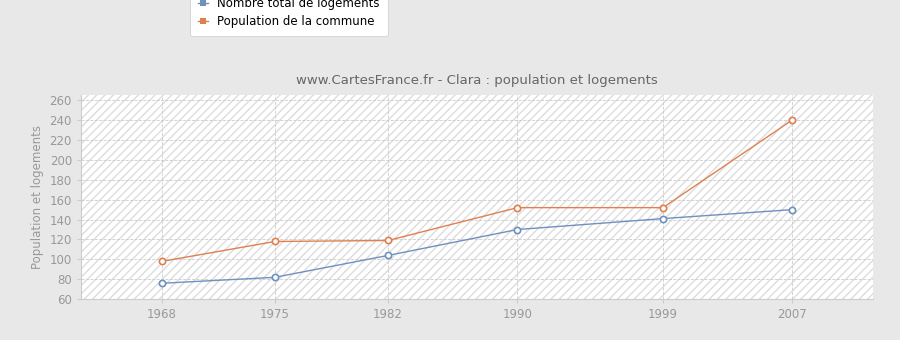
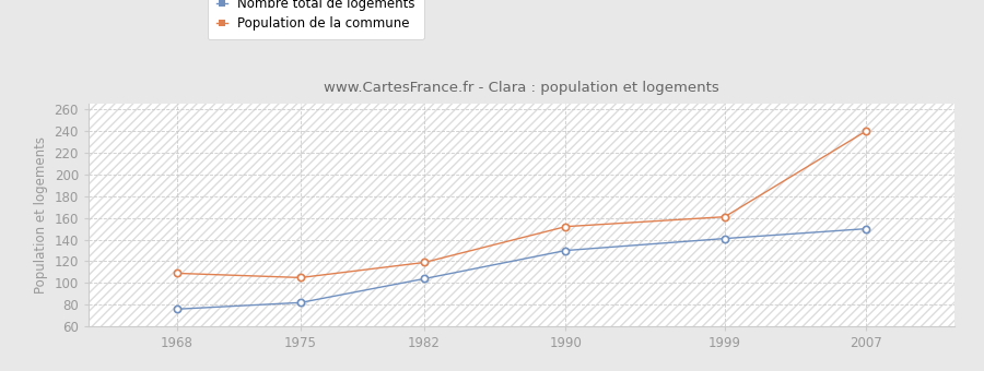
Population de la commune/1968: 98 -> 109
Population de la commune/1975: 118 -> 105
Population de la commune/1999: 152 -> 161
